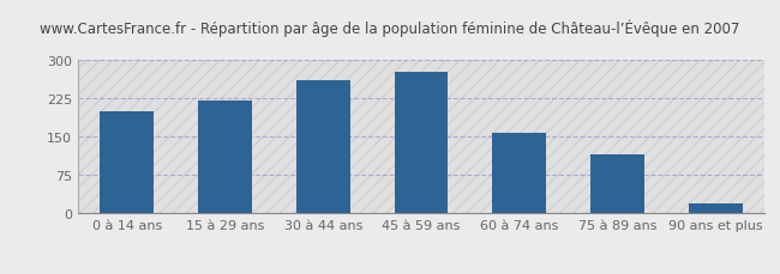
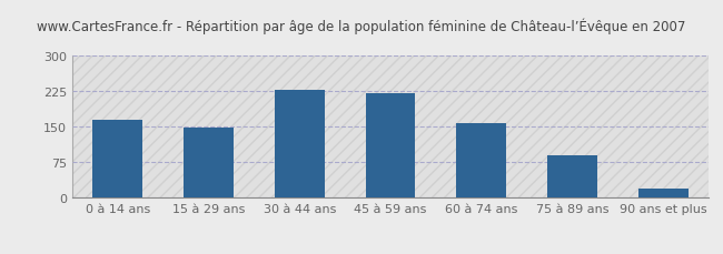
0 à 14 ans: 200 -> 163
15 à 29 ans: 220 -> 147
30 à 44 ans: 260 -> 226
45 à 59 ans: 275 -> 220
75 à 89 ans: 115 -> 90
